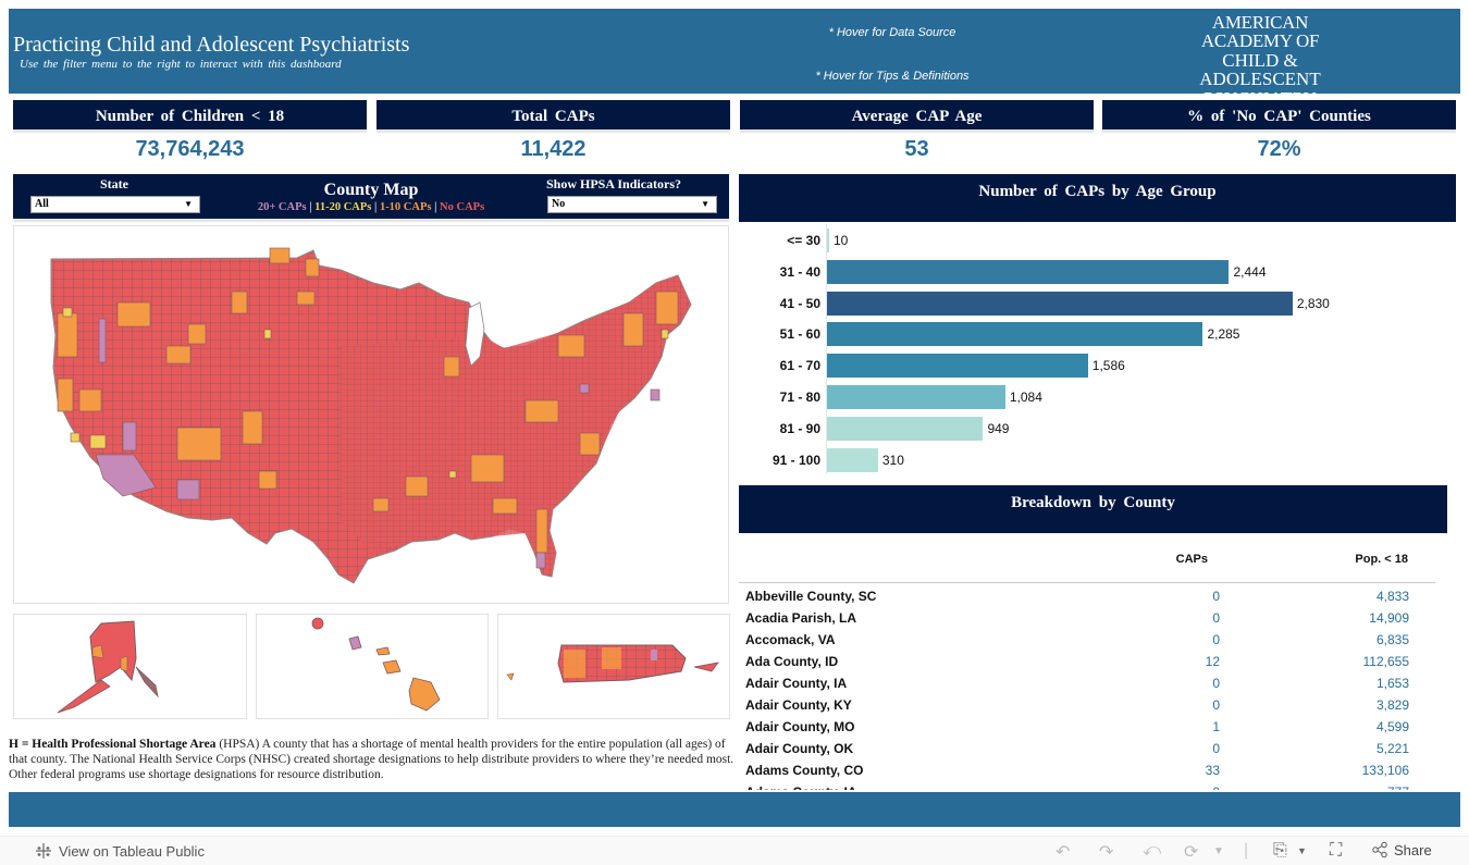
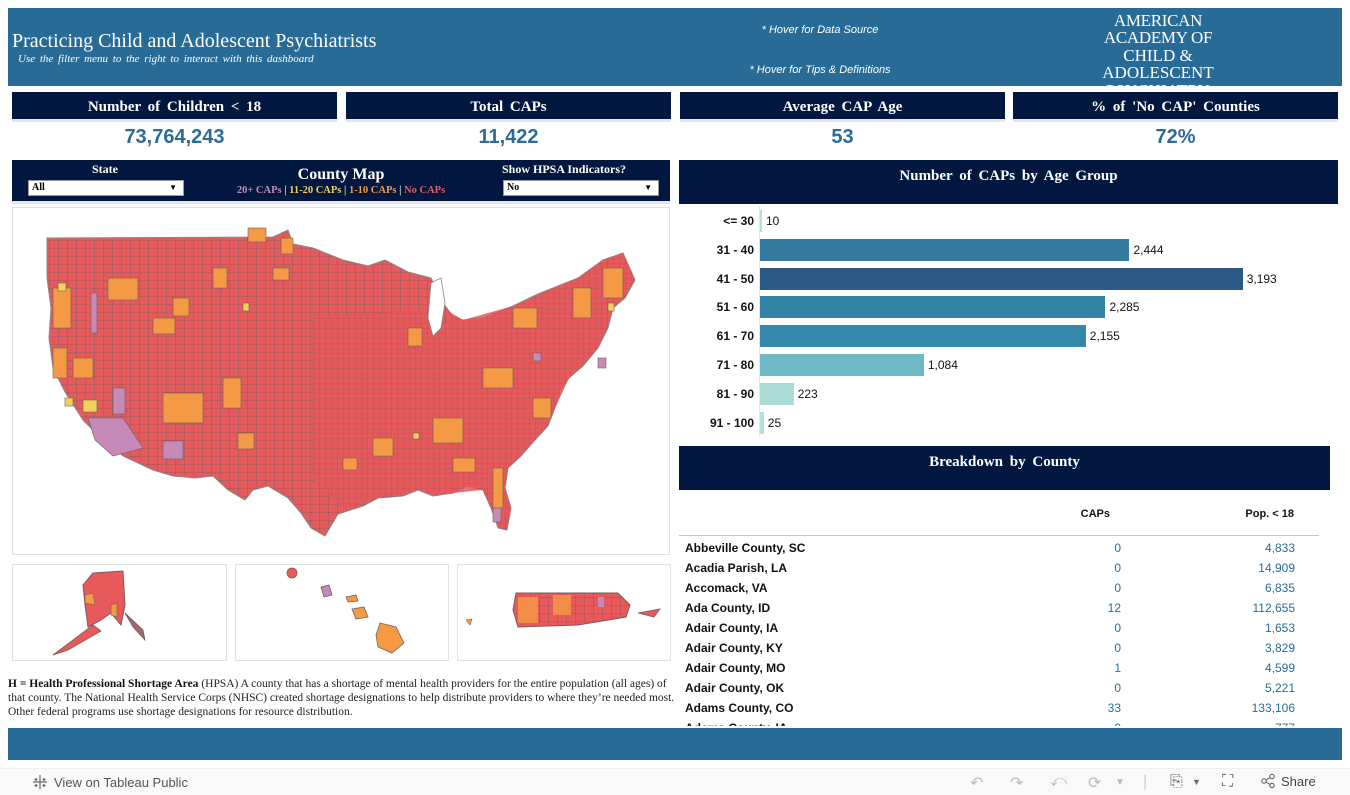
41 - 50: 2,830 -> 3,193
61 - 70: 1,586 -> 2,155
81 - 90: 949 -> 223
91 - 100: 310 -> 25
